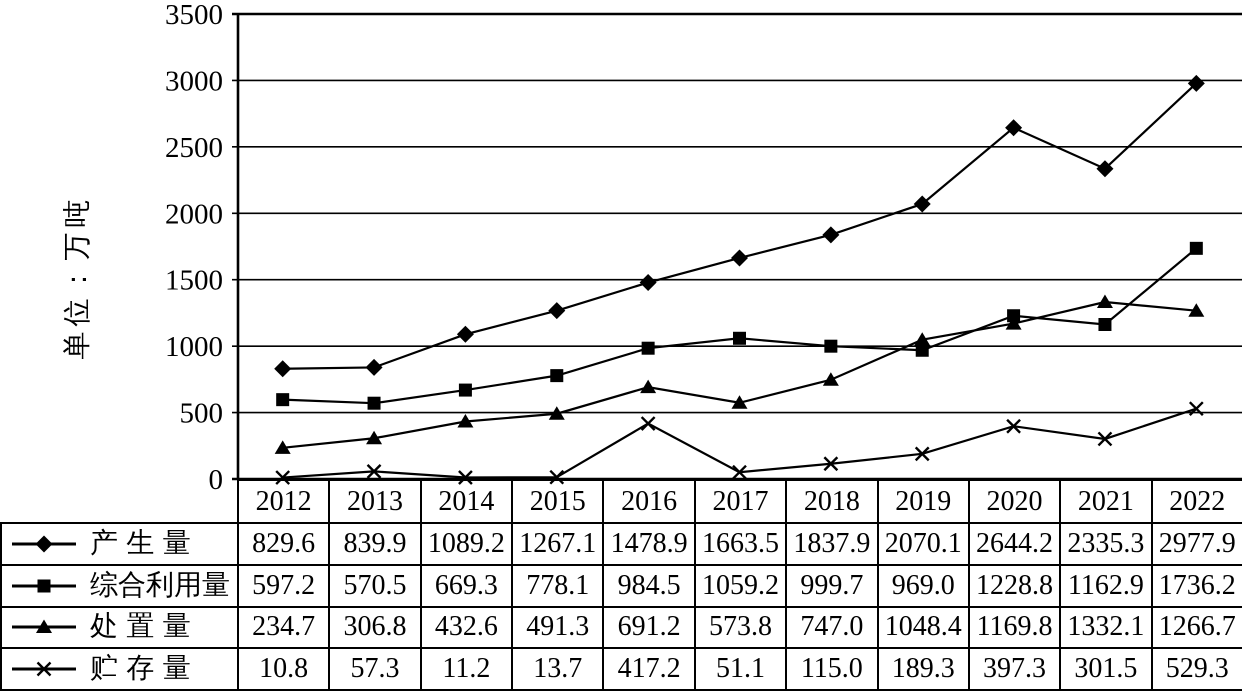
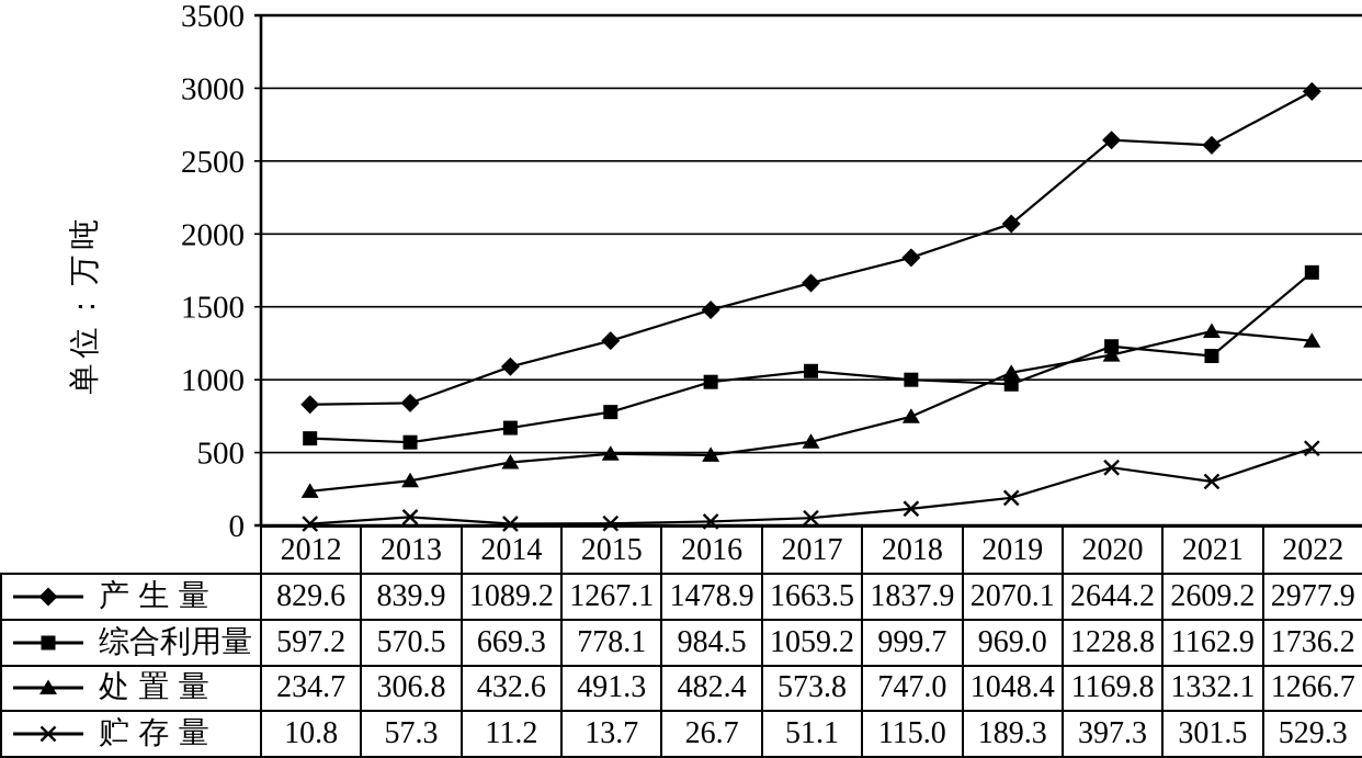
处置量/2016: 691.2 -> 482.4
贮存量/2016: 417.2 -> 26.7
产生量/2021: 2335.3 -> 2609.2
